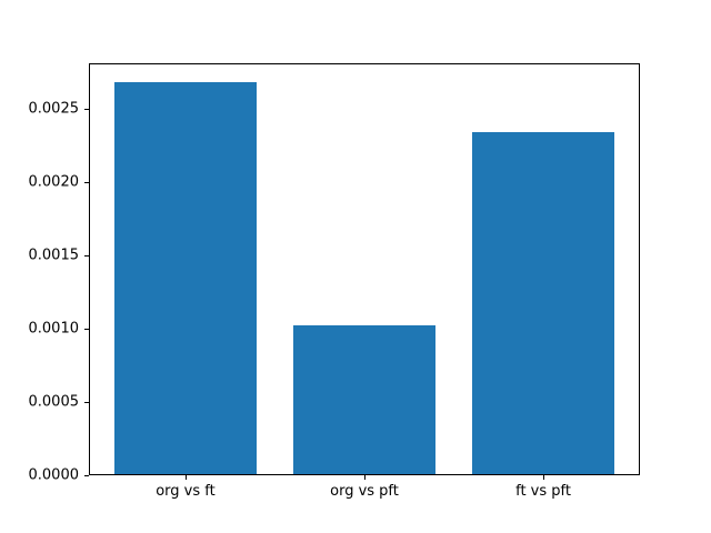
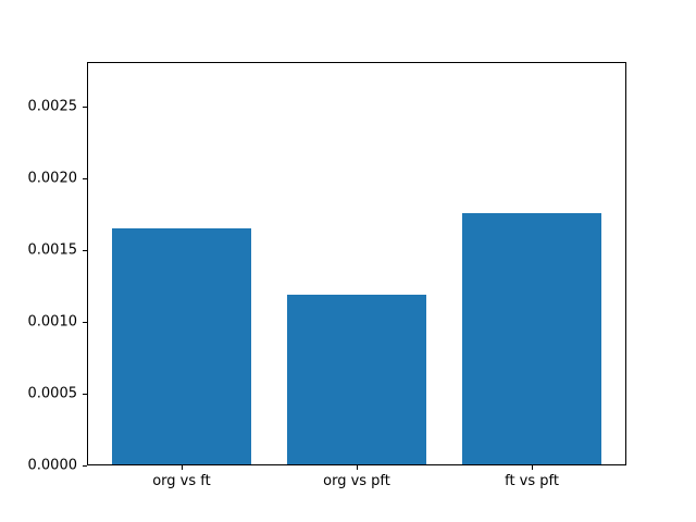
org vs ft: 0.00268 -> 0.00165
org vs pft: 0.00102 -> 0.00119
ft vs pft: 0.00234 -> 0.00176
